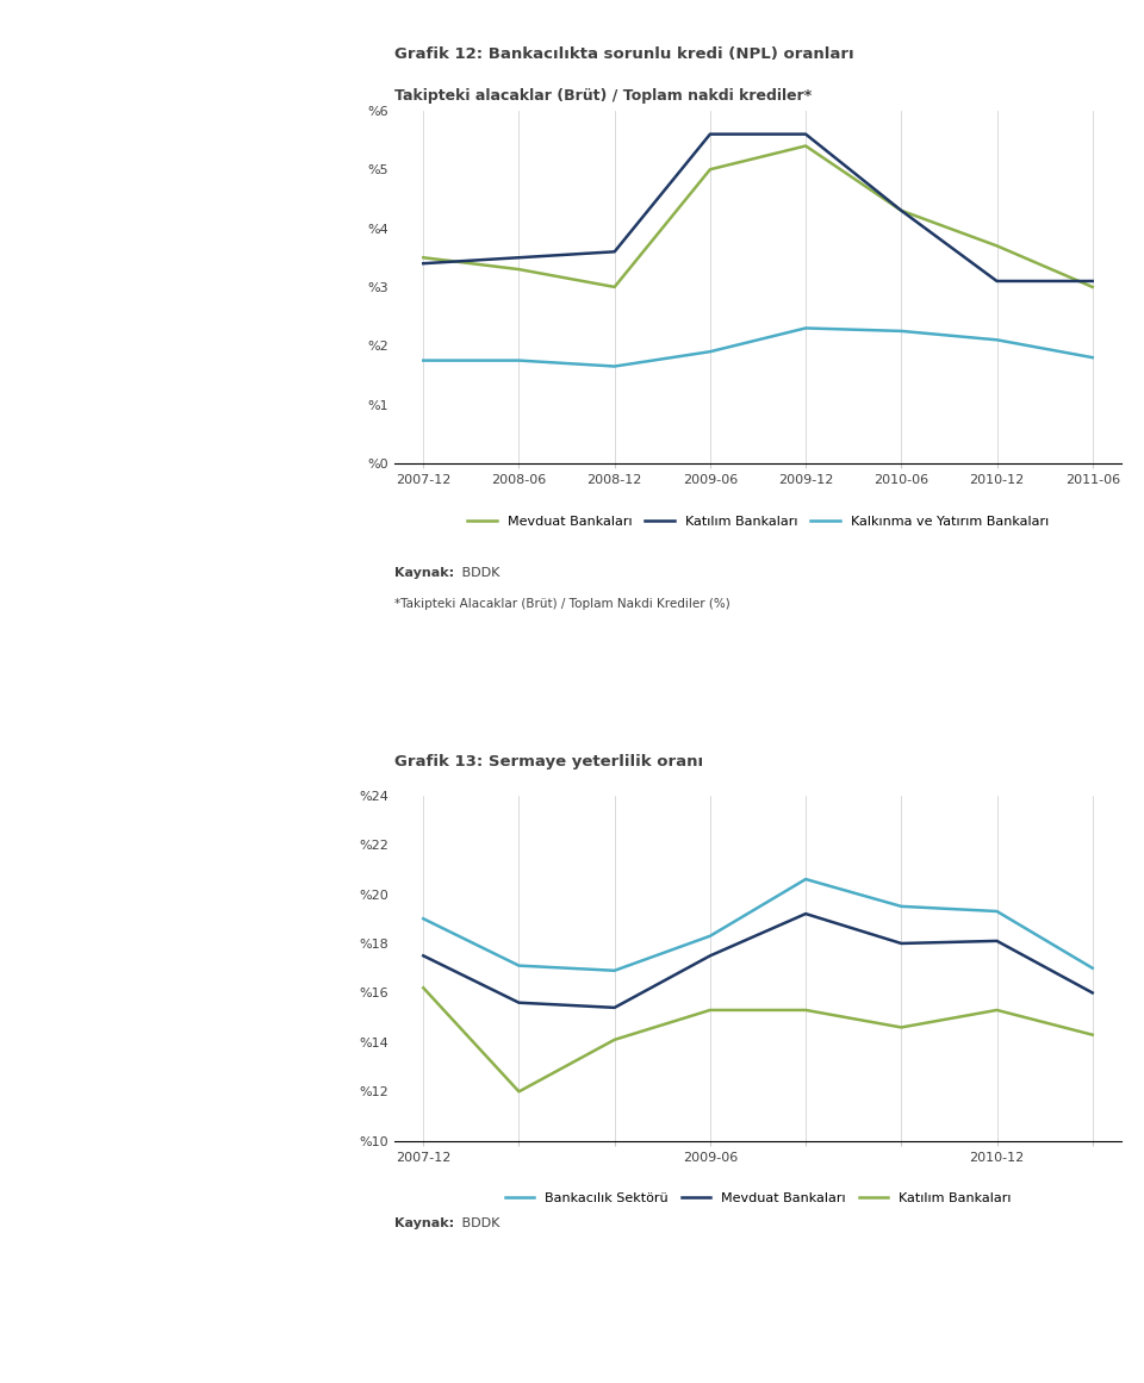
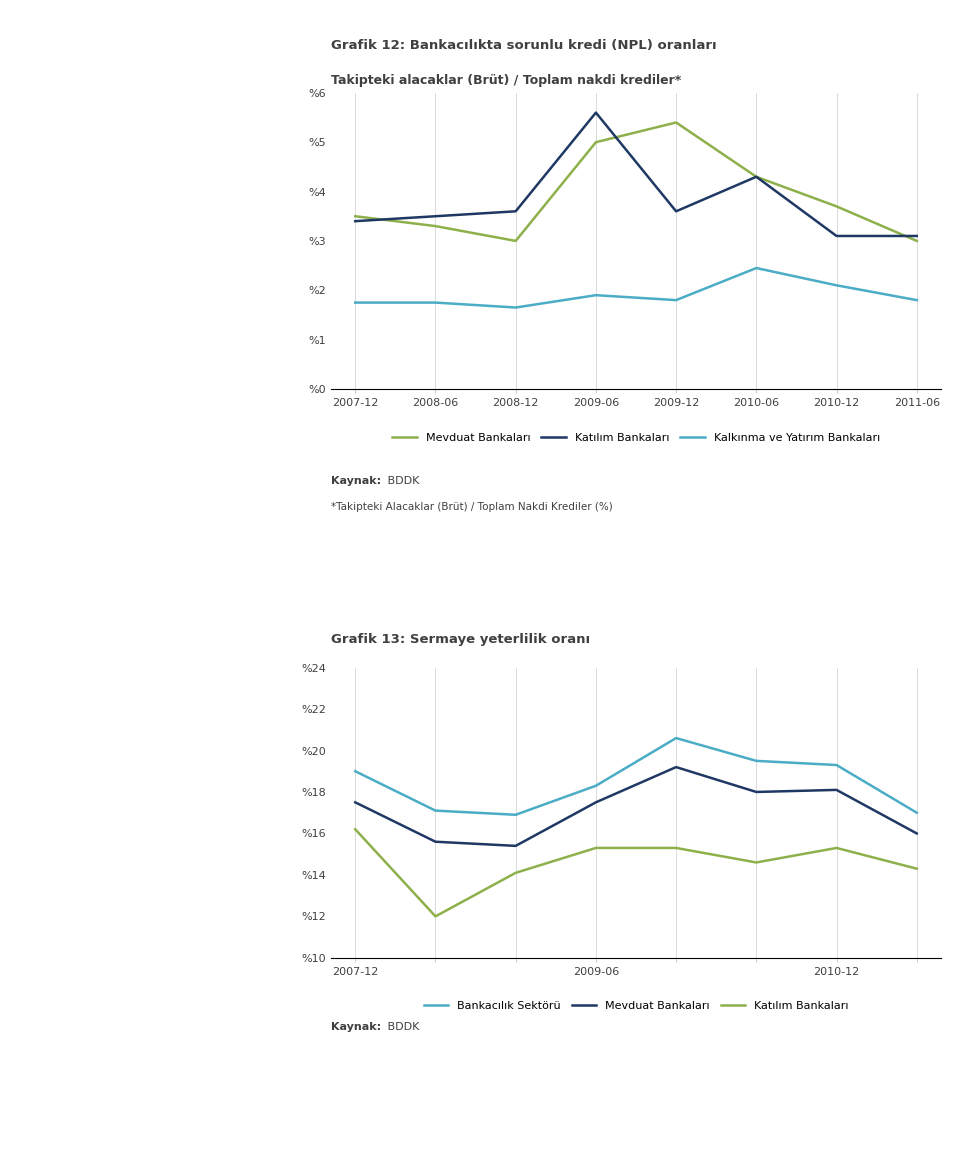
Katılım Bankaları/2009-12: %5.6 -> %3.6
Kalkınma ve Yatırım Bankaları/2009-12: %2.30 -> %1.80
Kalkınma ve Yatırım Bankaları/2010-06: %2.25 -> %2.45
